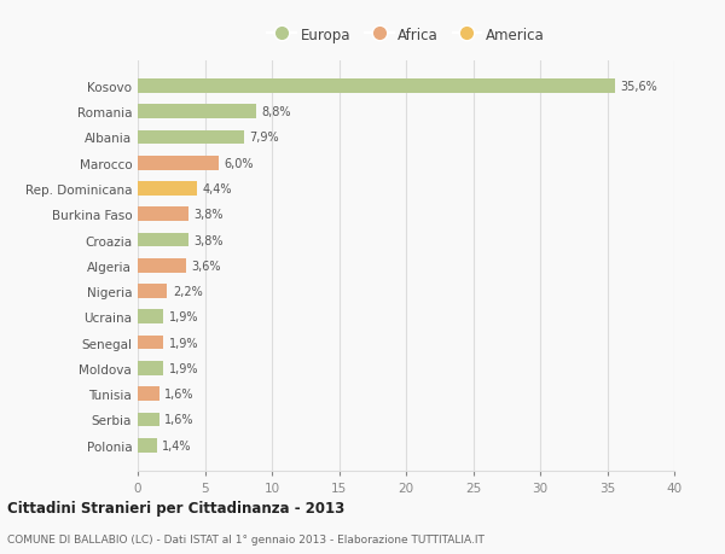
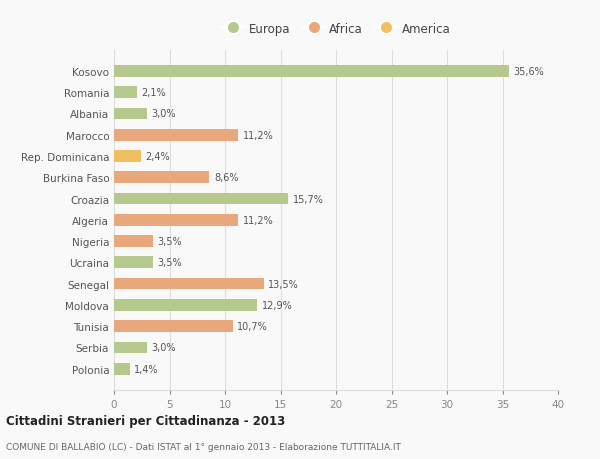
Romania: 8,8% -> 2,1%
Albania: 7,9% -> 3,0%
Marocco: 6,0% -> 11,2%
Rep. Dominicana: 4,4% -> 2,4%
Burkina Faso: 3,8% -> 8,6%
Croazia: 3,8% -> 15,7%
Algeria: 3,6% -> 11,2%
Nigeria: 2,2% -> 3,5%
Ucraina: 1,9% -> 3,5%
Senegal: 1,9% -> 13,5%
Moldova: 1,9% -> 12,9%
Tunisia: 1,6% -> 10,7%
Serbia: 1,6% -> 3,0%
